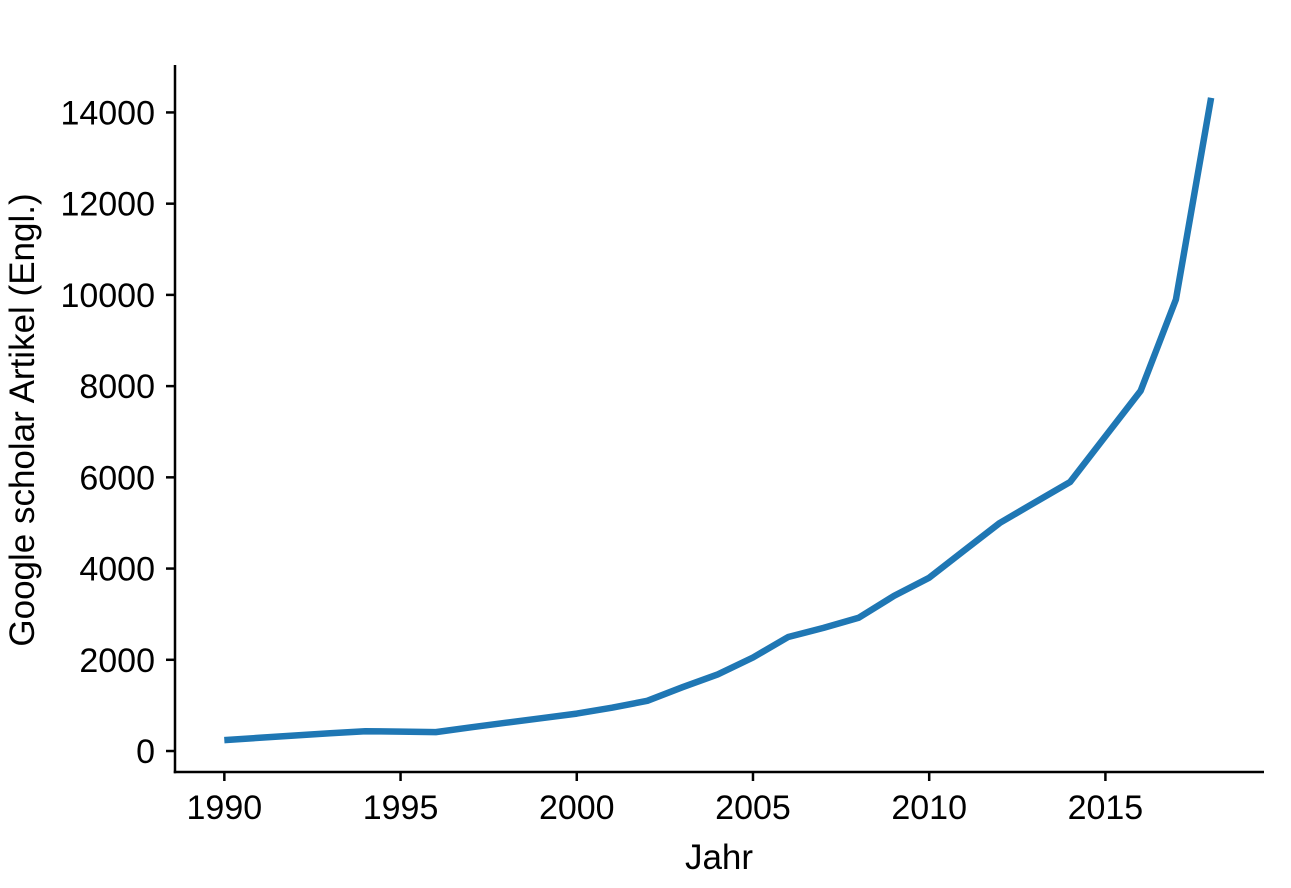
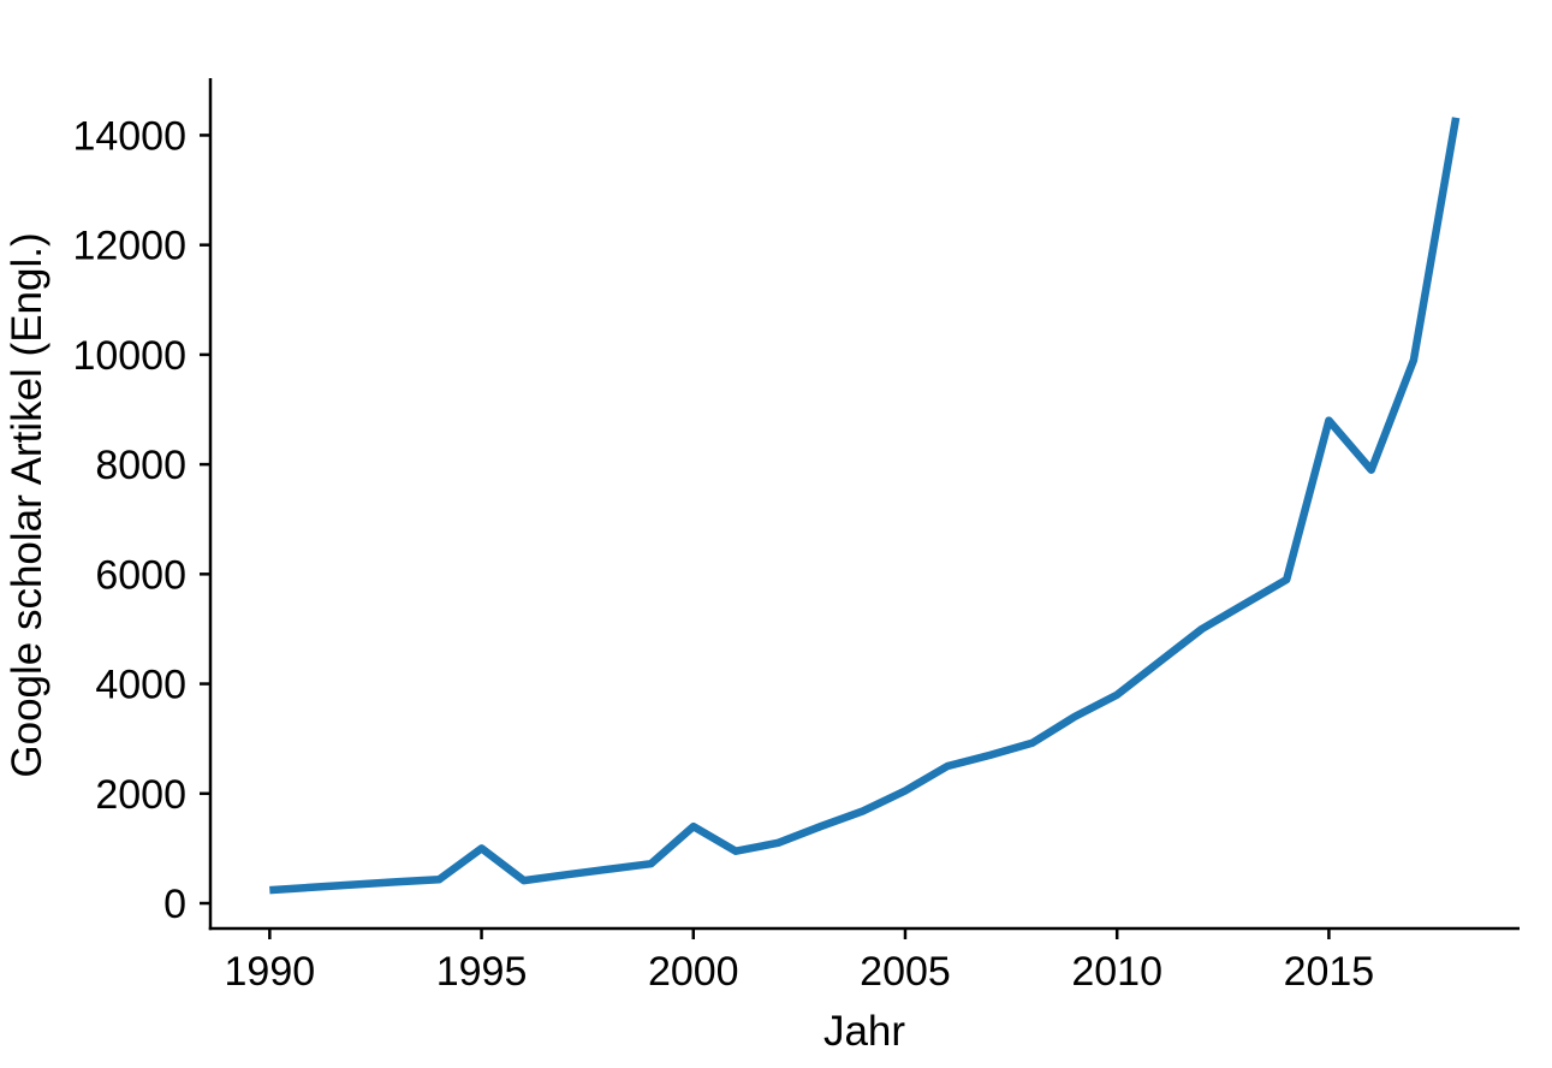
1995: 400 -> 1000
2000: 800 -> 1400
2015: 6900 -> 8800
